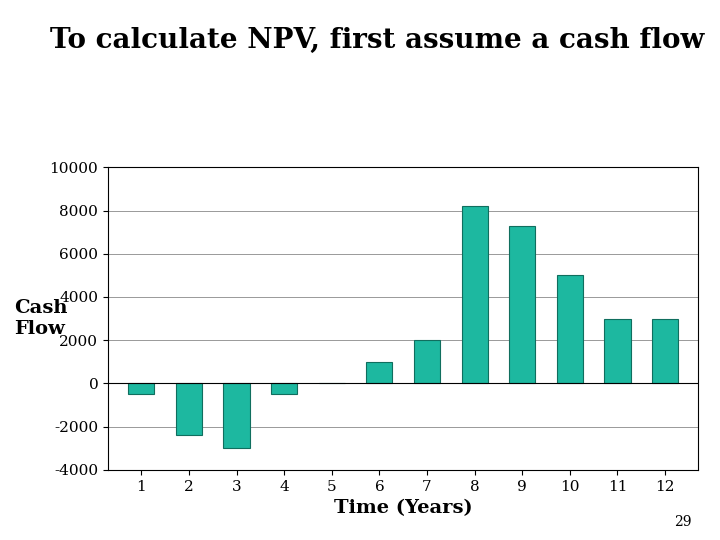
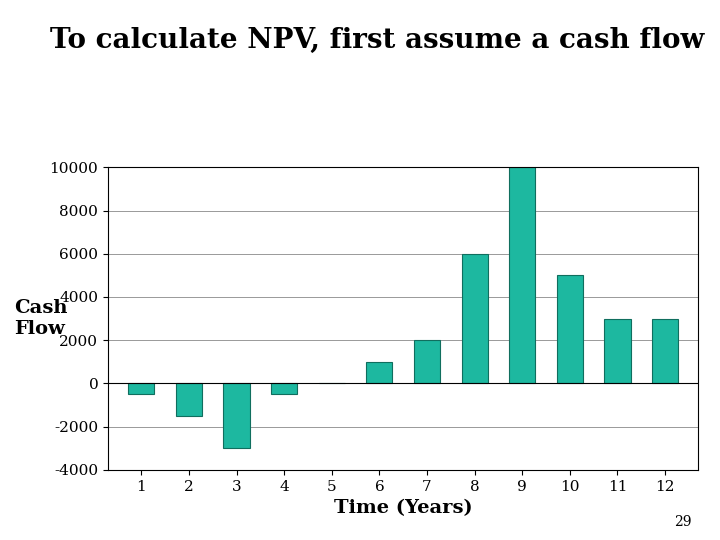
2: -2400 -> -1500
8: 8200 -> 6000
9: 7300 -> 10000
